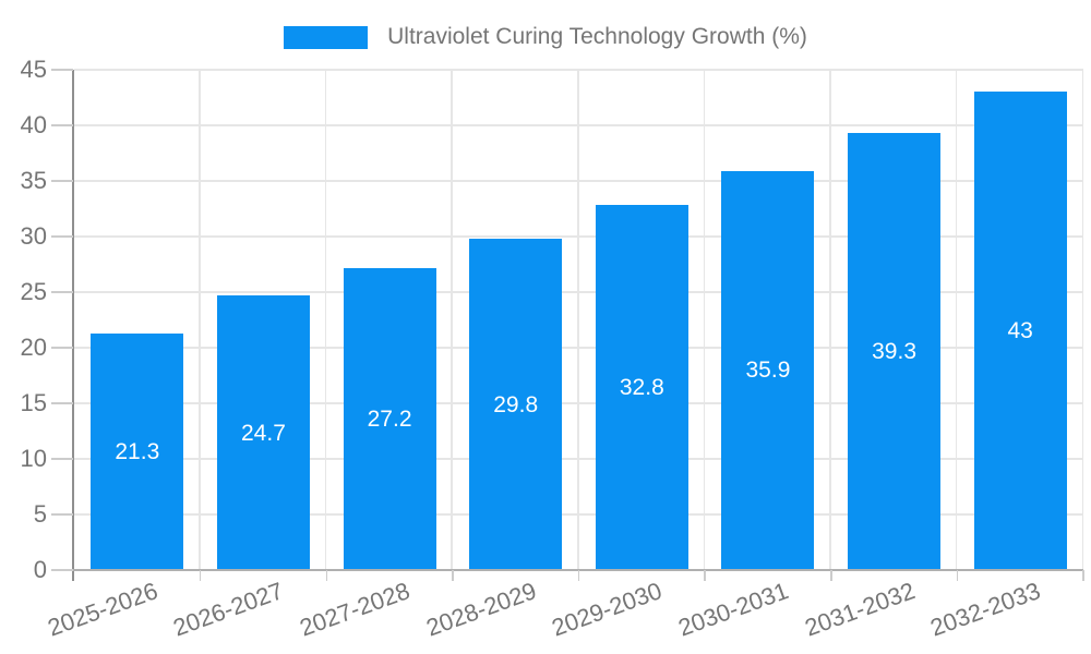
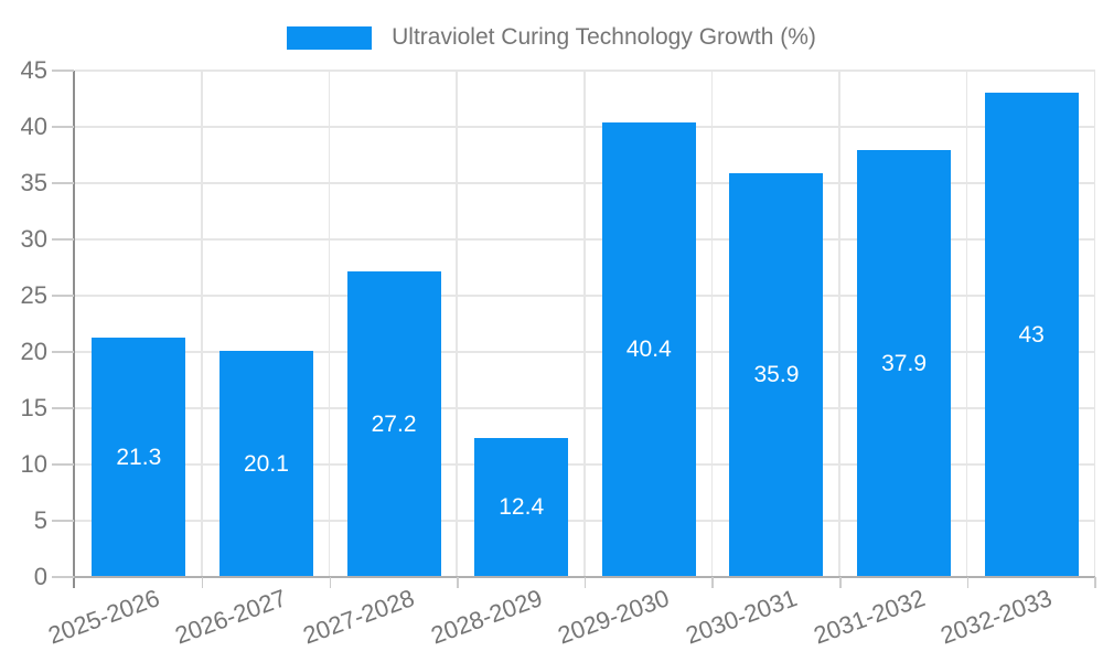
2026-2027: 24.7 -> 20.1
2028-2029: 29.8 -> 12.4
2029-2030: 32.8 -> 40.4
2031-2032: 39.3 -> 37.9
